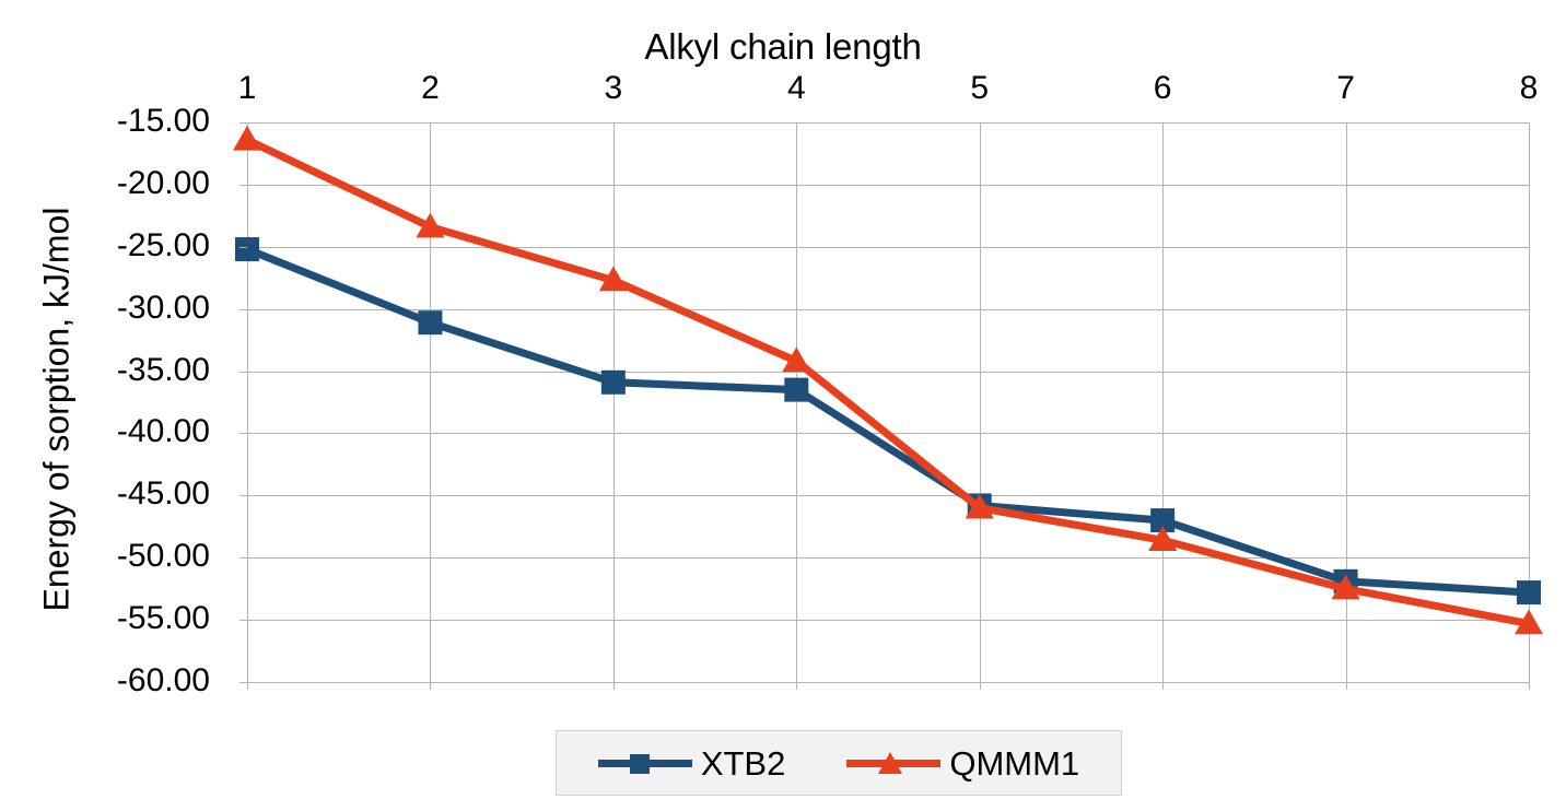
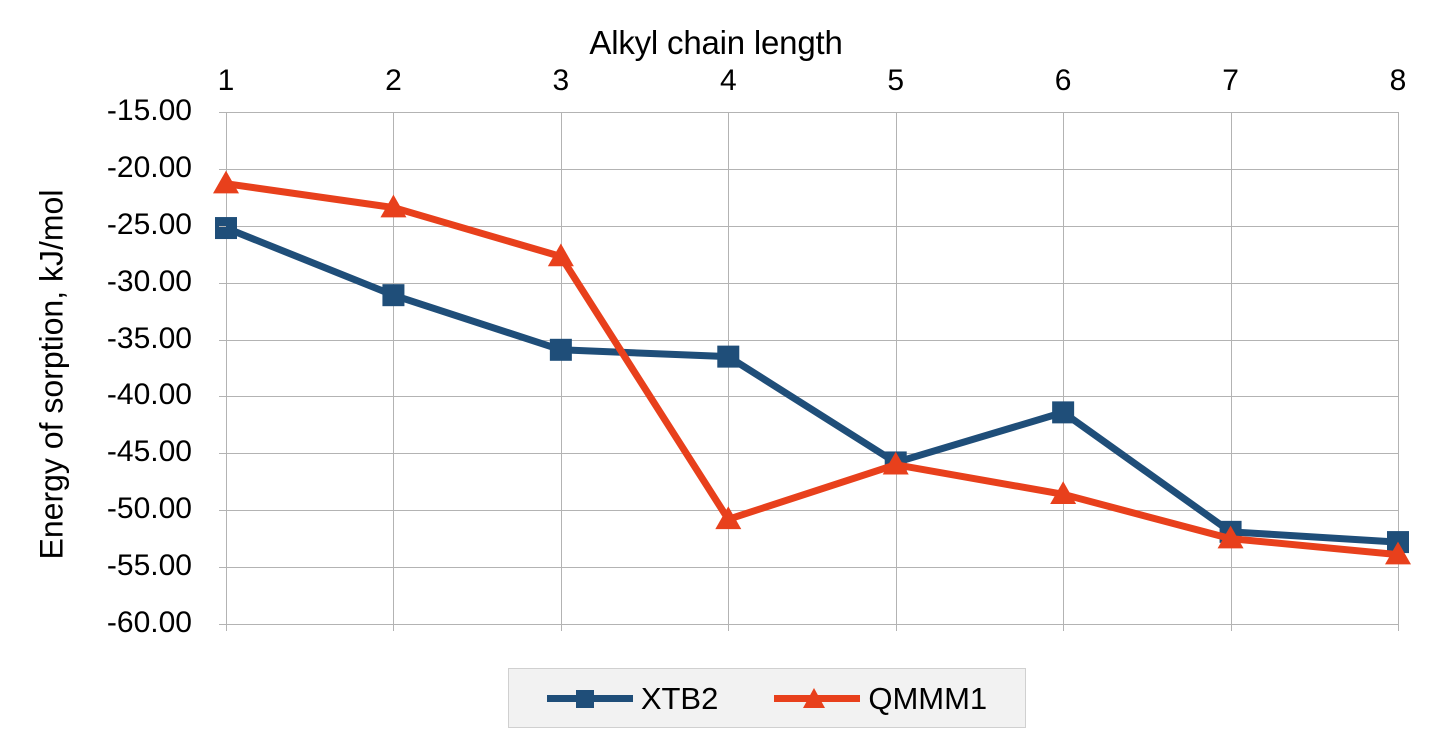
QMMM1/1: -16.4 -> -21.3
QMMM1/4: -34.2 -> -50.8
XTB2/6: -47.0 -> -41.4
QMMM1/8: -55.3 -> -53.9
